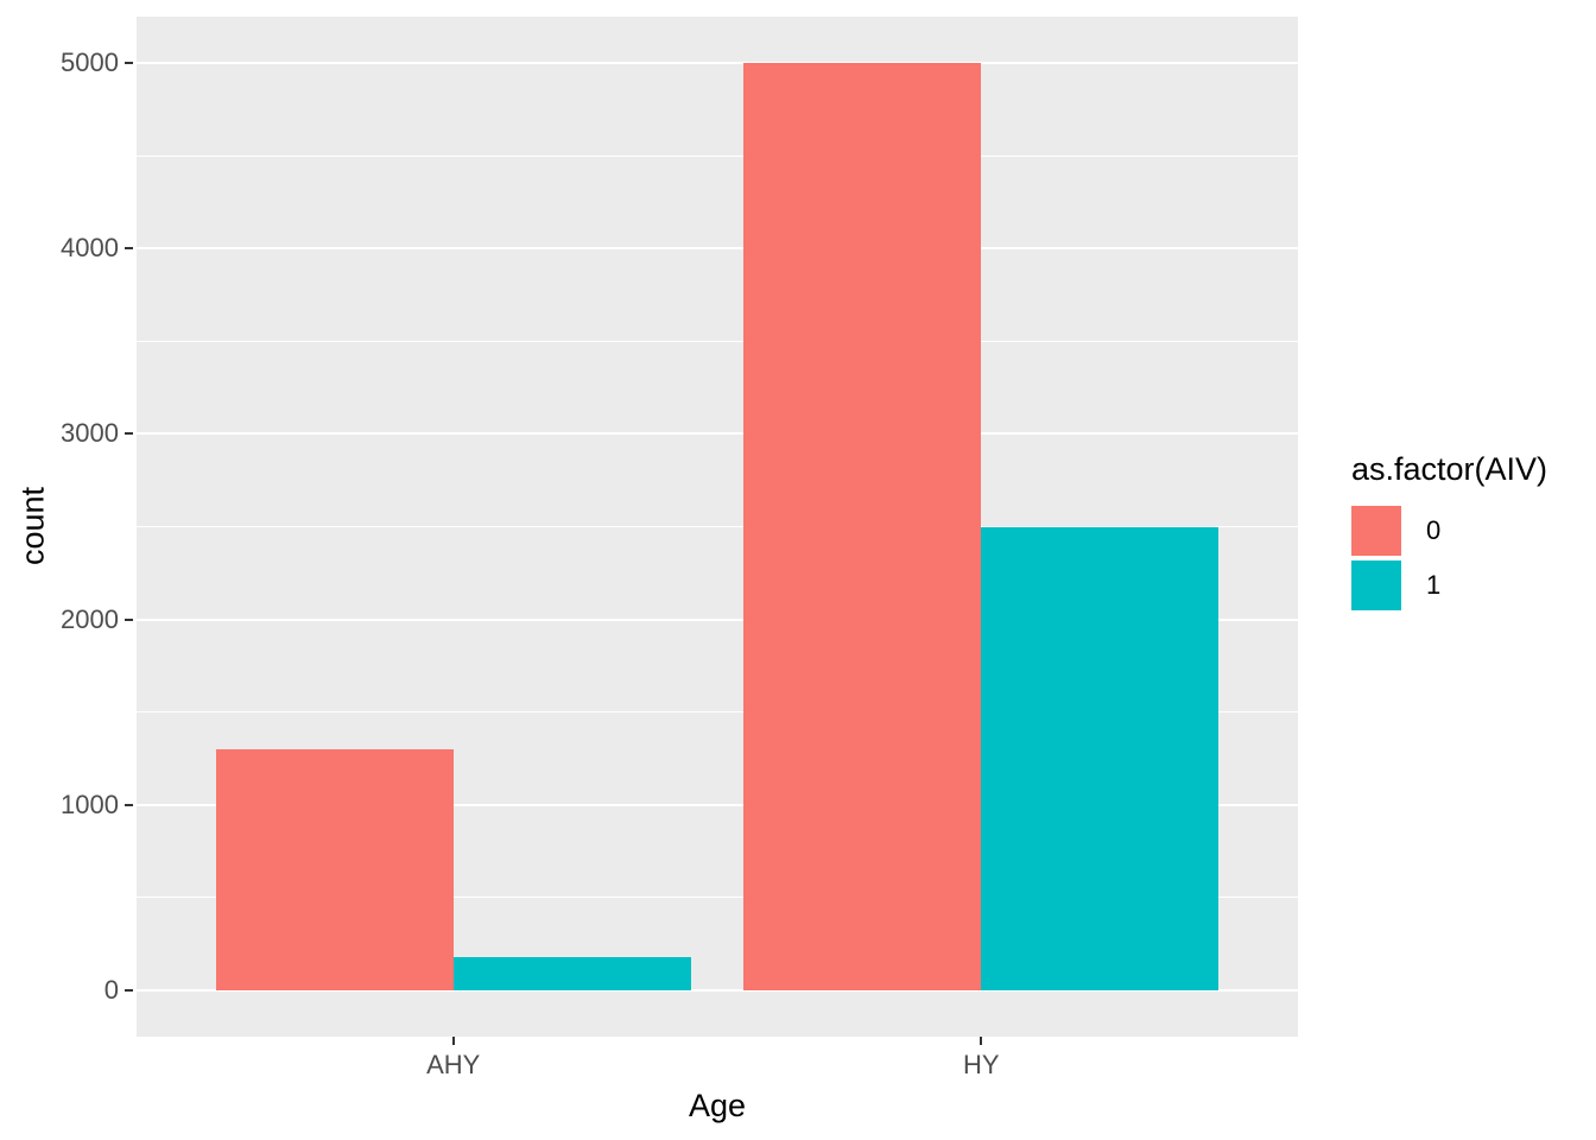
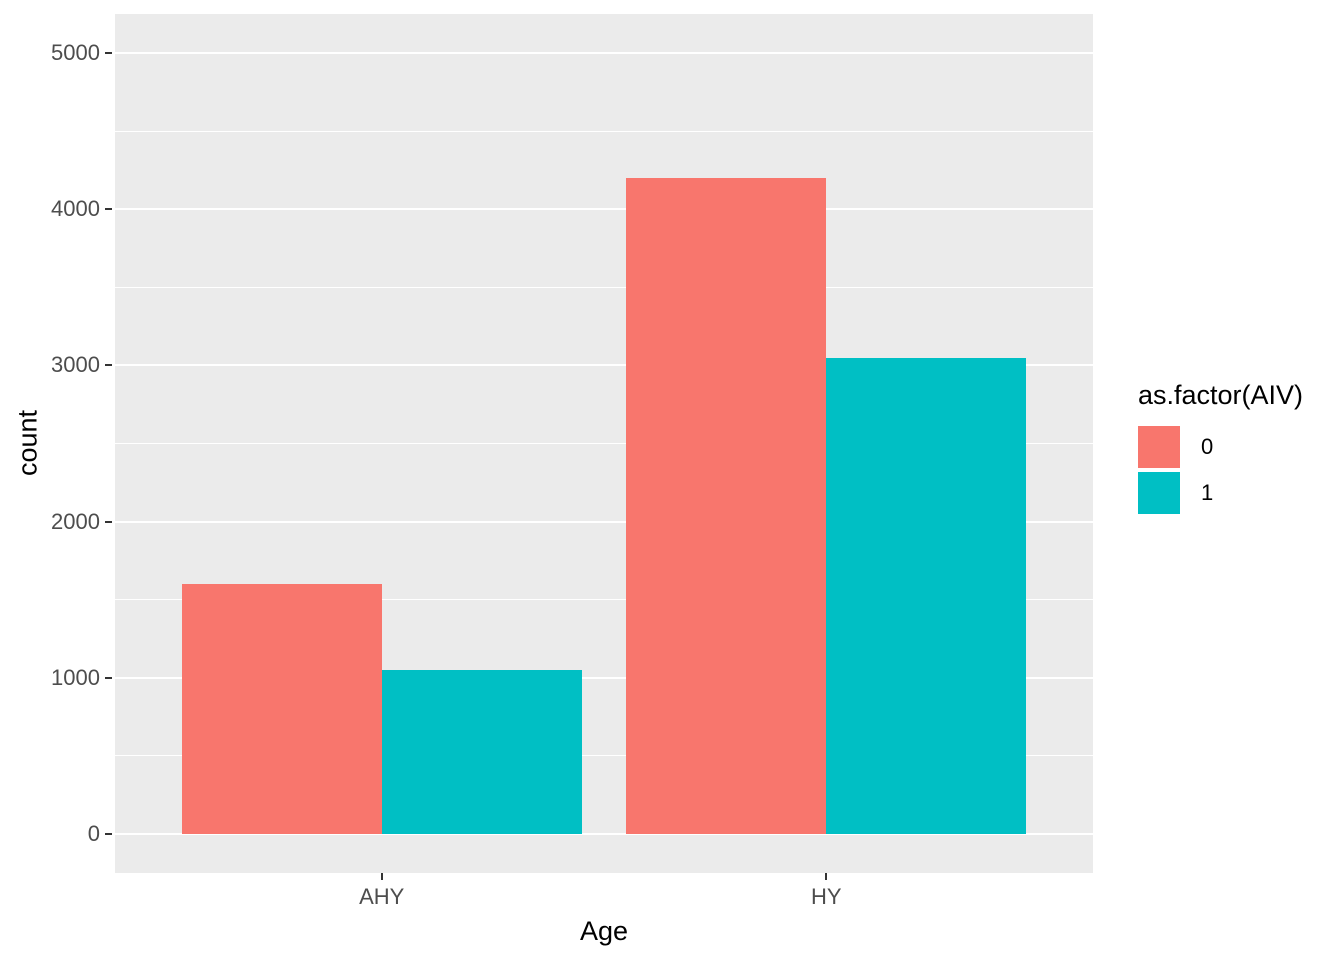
0/AHY: 1300 -> 1600
1/AHY: 180 -> 1050
0/HY: 5000 -> 4200
1/HY: 2500 -> 3050
